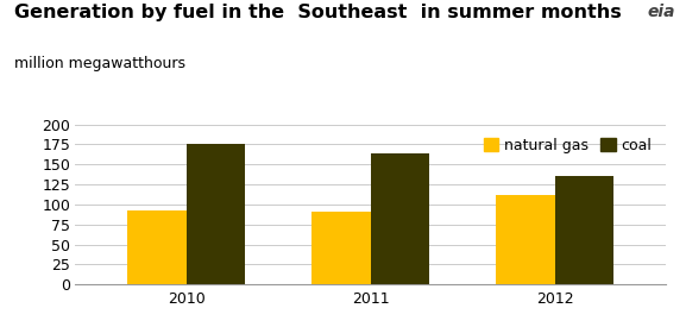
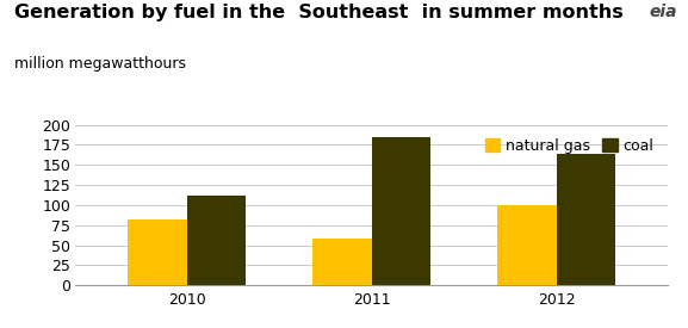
natural gas/2010: 93 -> 82
coal/2010: 175 -> 112
natural gas/2011: 91 -> 58
coal/2011: 163 -> 184
natural gas/2012: 111 -> 100
coal/2012: 135 -> 164
